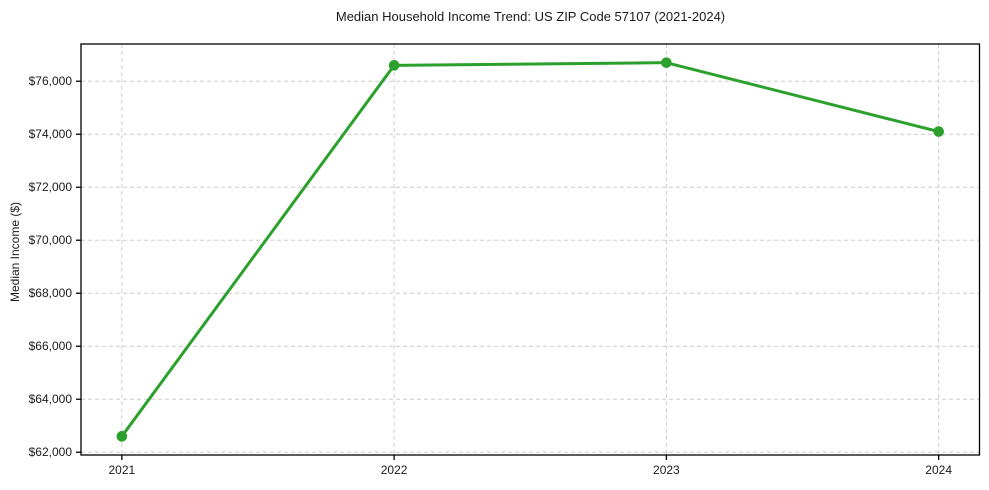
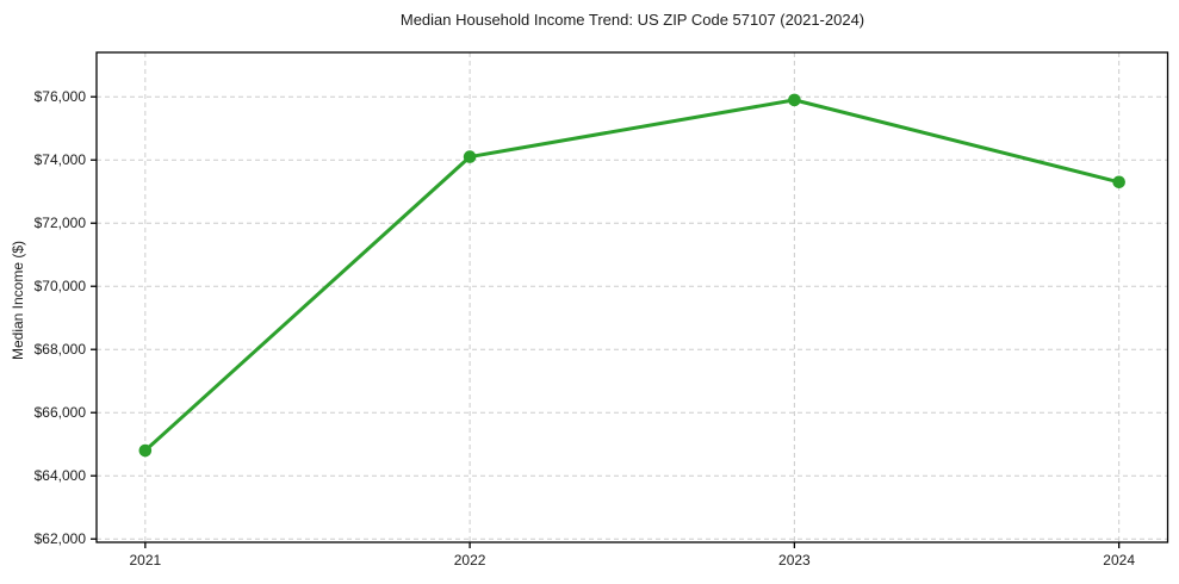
2021: $62600 -> $64800
2022: $76600 -> $74100
2023: $76700 -> $75900
2024: $74100 -> $73300
